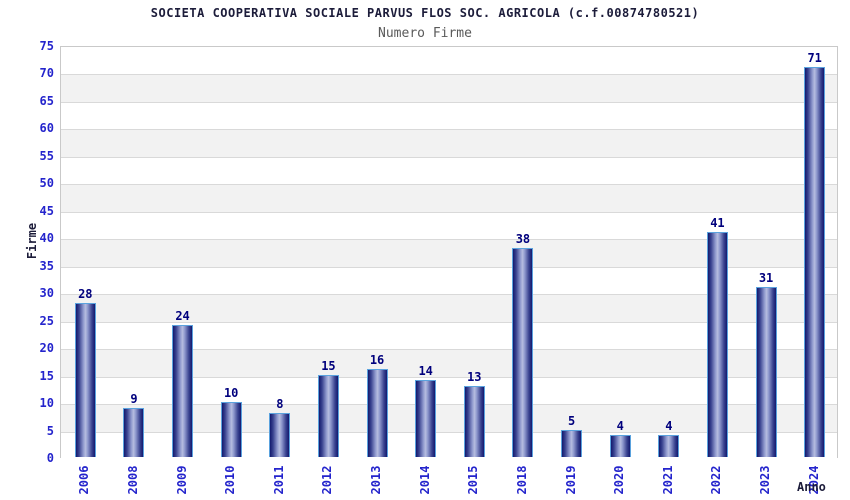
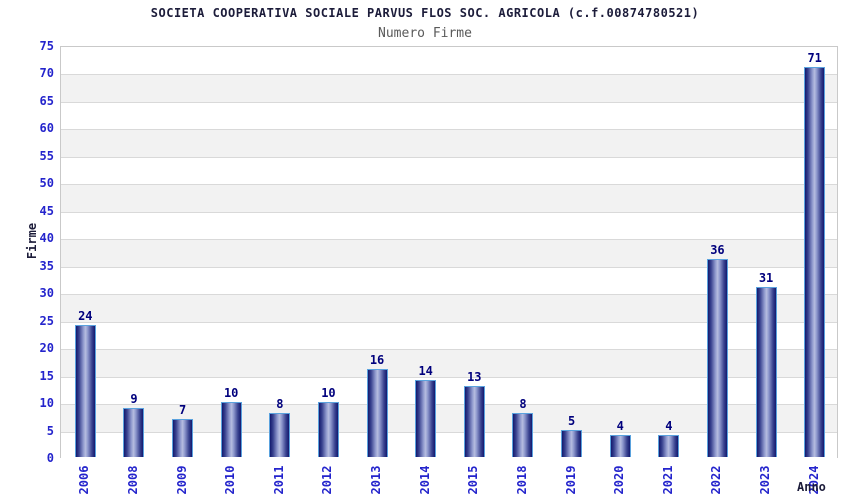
2006: 28 -> 24
2009: 24 -> 7
2012: 15 -> 10
2018: 38 -> 8
2022: 41 -> 36
